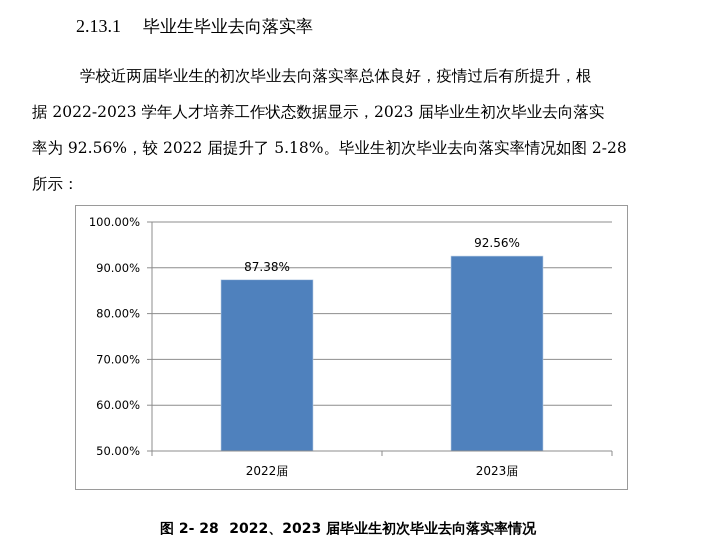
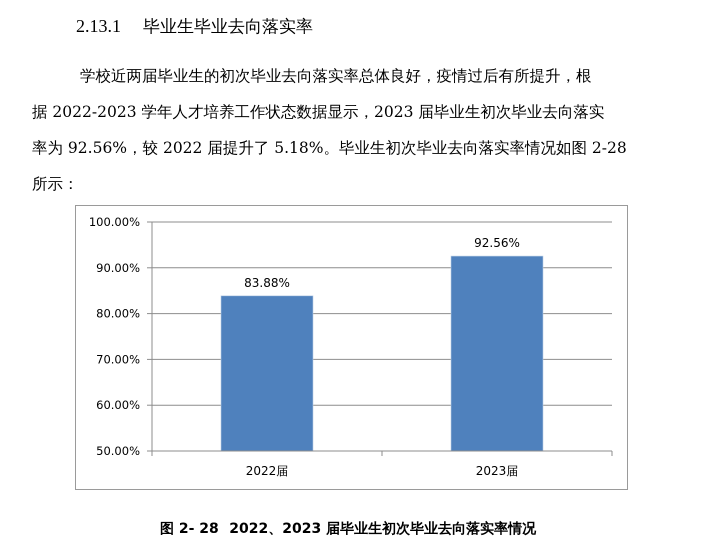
2022届: 87.38% -> 83.88%
